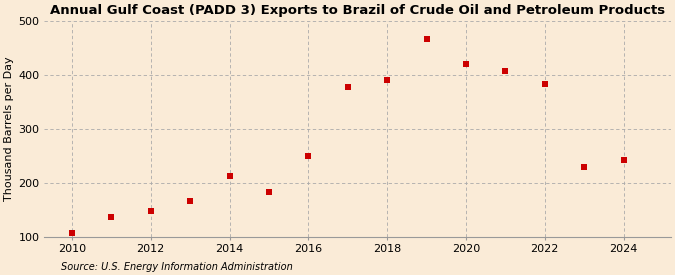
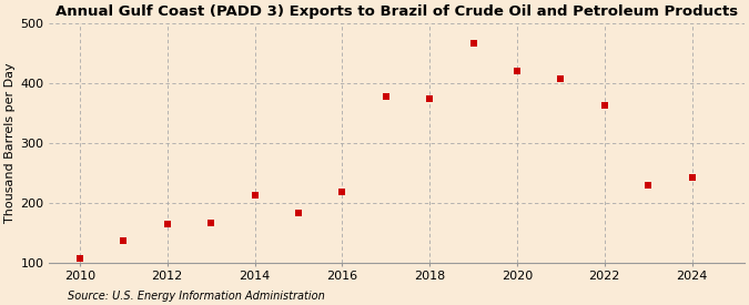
2012: 148 -> 164
2016: 250 -> 218
2018: 390 -> 374
2022: 384 -> 362
